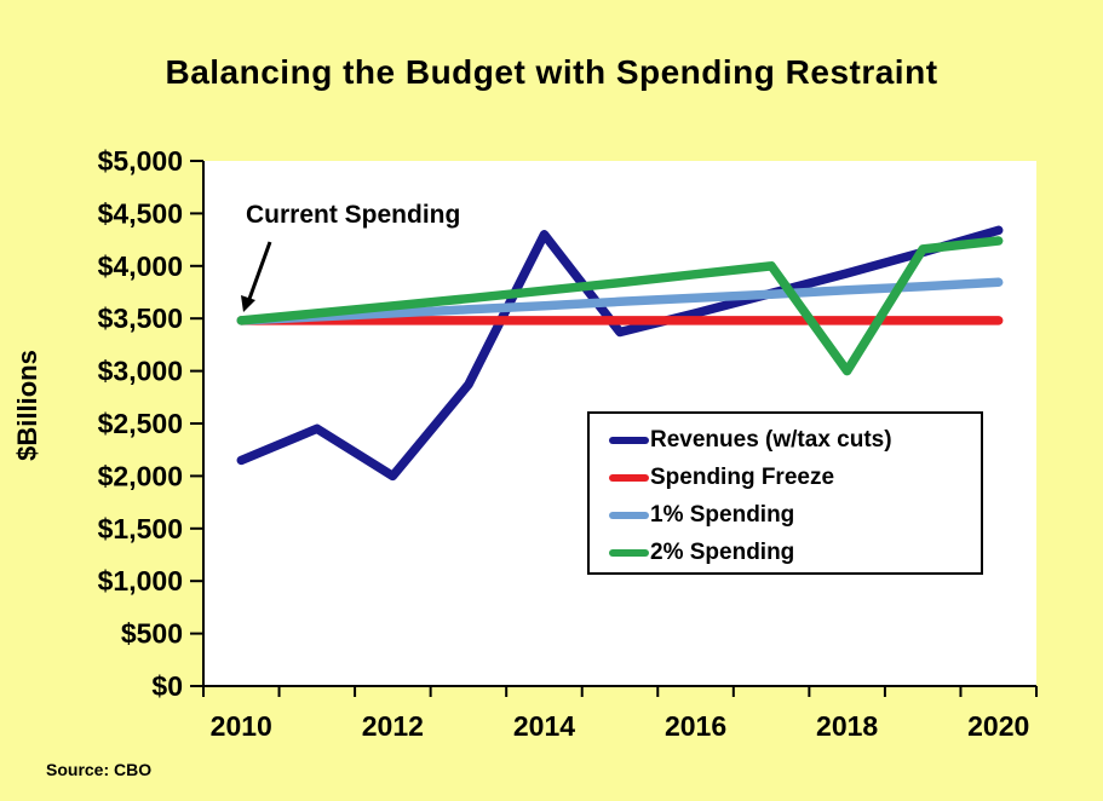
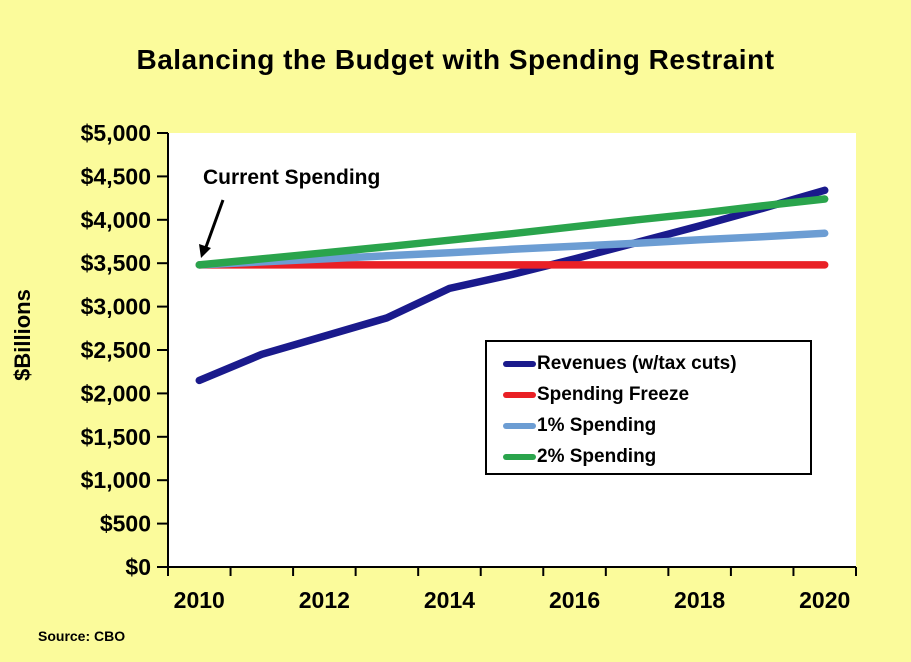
Revenues (w/tax cuts)/2012: $2000 -> $2700
Revenues (w/tax cuts)/2014: $4300 -> $3200
2% Spending/2018: $3000 -> $4100
